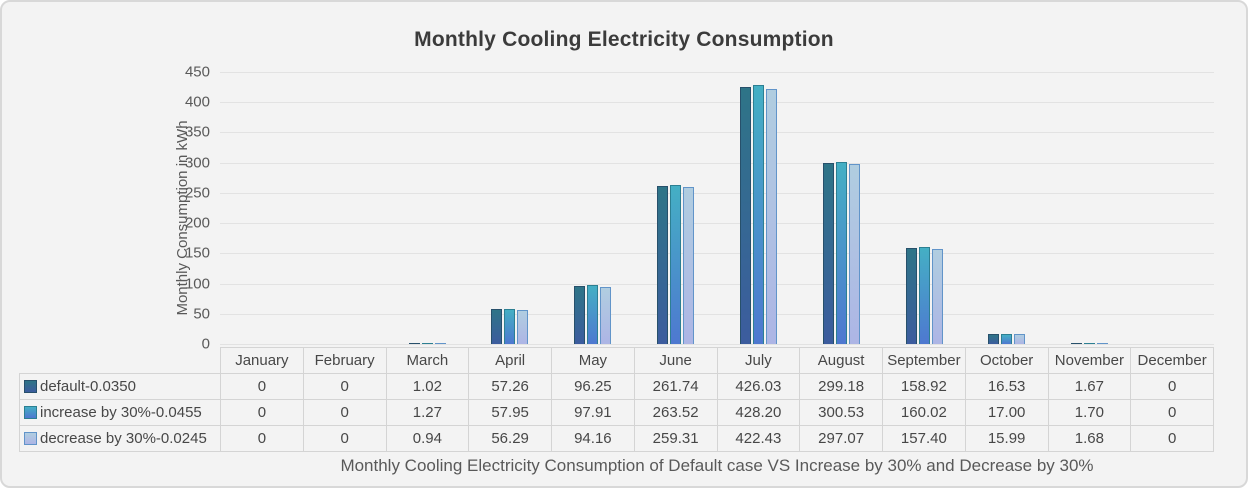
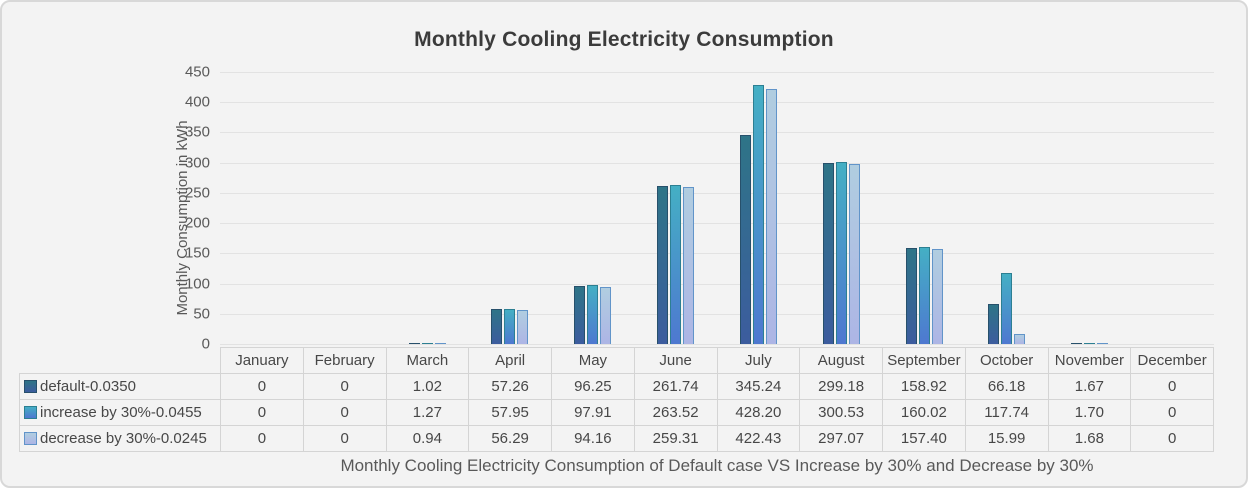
default-0.0350/July: 426.03 -> 345.24
default-0.0350/October: 16.53 -> 66.18
increase by 30%-0.0455/October: 17.00 -> 117.74
